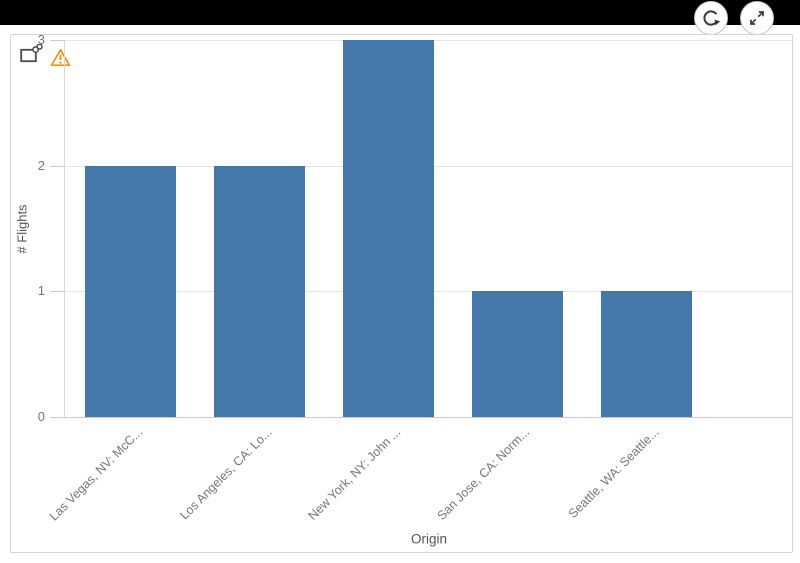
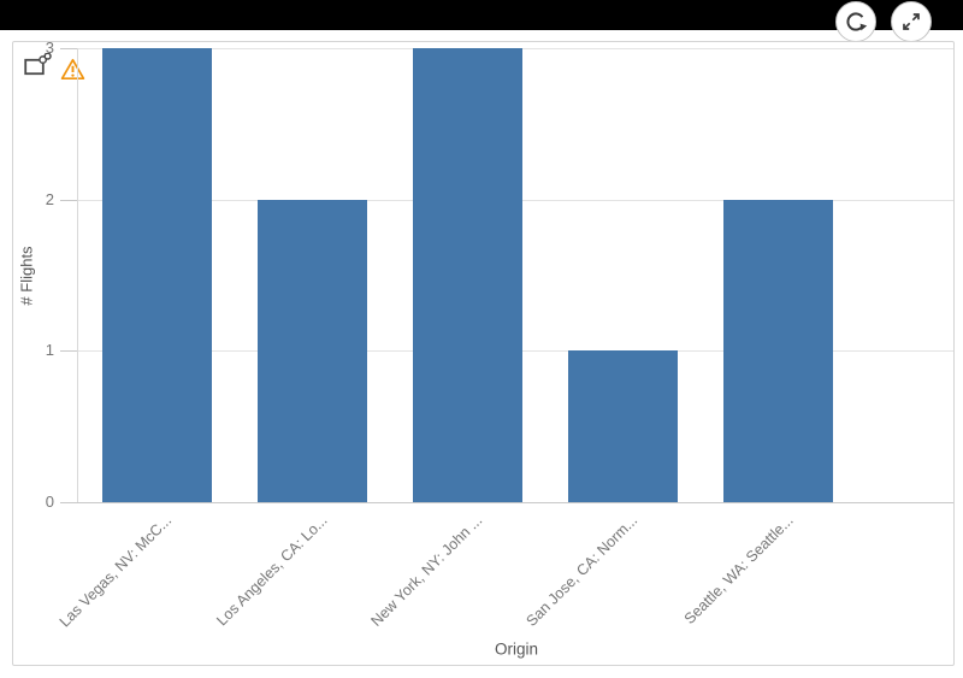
Las Vegas, NV: McC...: 2 -> 3
Seattle, WA: Seattle...: 1 -> 2
